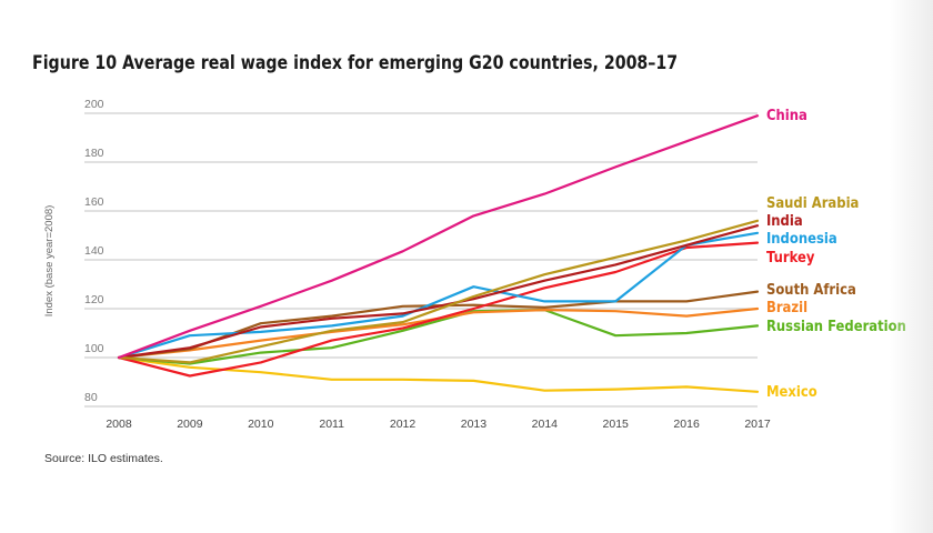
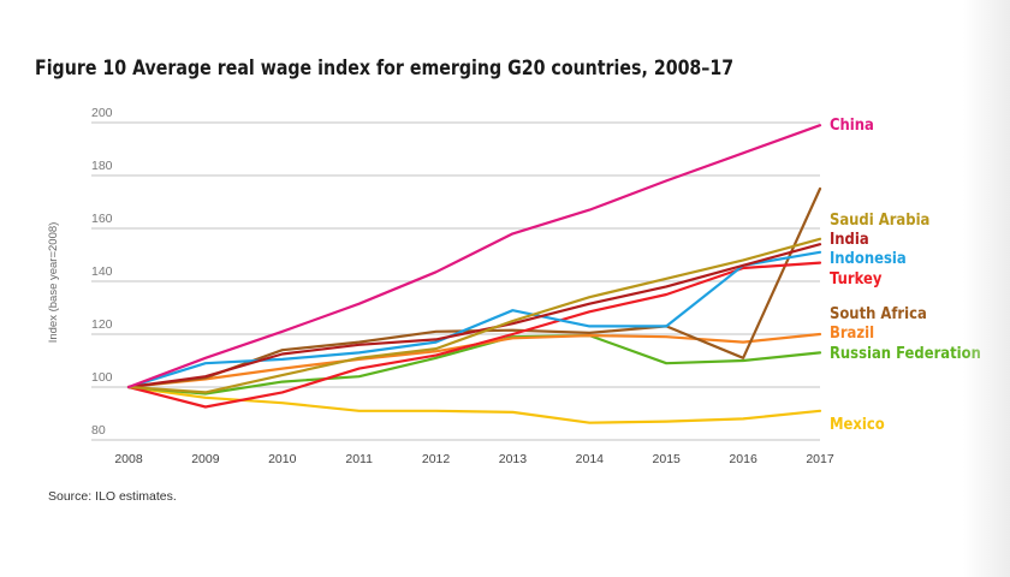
South Africa/2016: 123 -> 111
South Africa/2017: 127 -> 175
Mexico/2017: 86 -> 91
